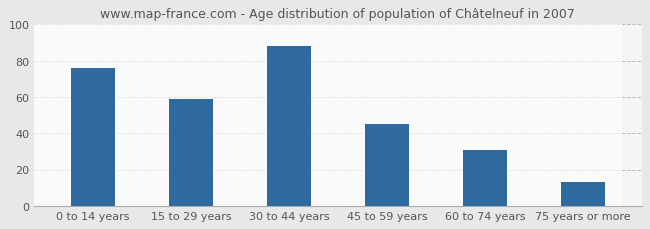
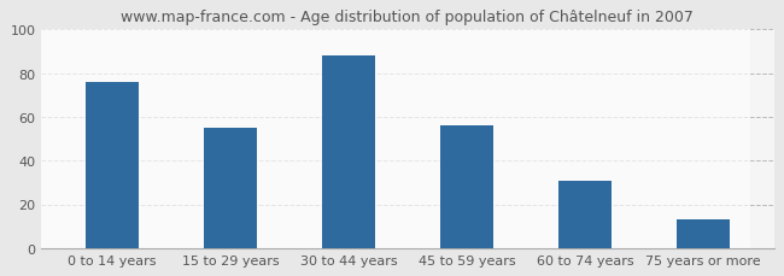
15 to 29 years: 59 -> 55
45 to 59 years: 45 -> 56
